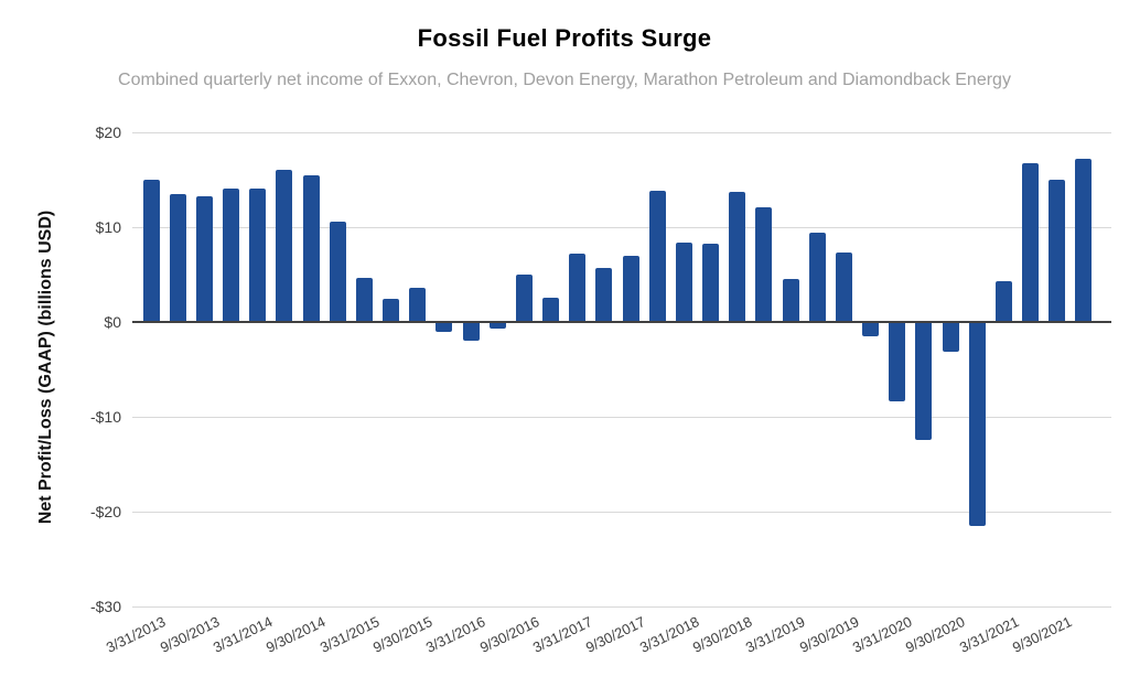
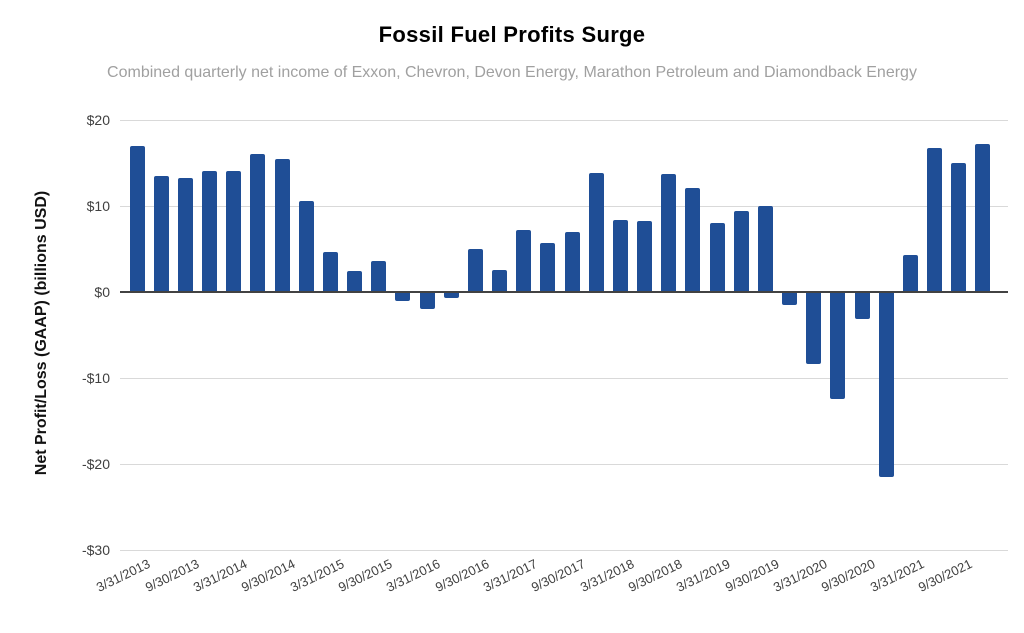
3/31/2013: $15 -> $17
3/31/2019: $4 -> $8
9/30/2019: $7 -> $10
